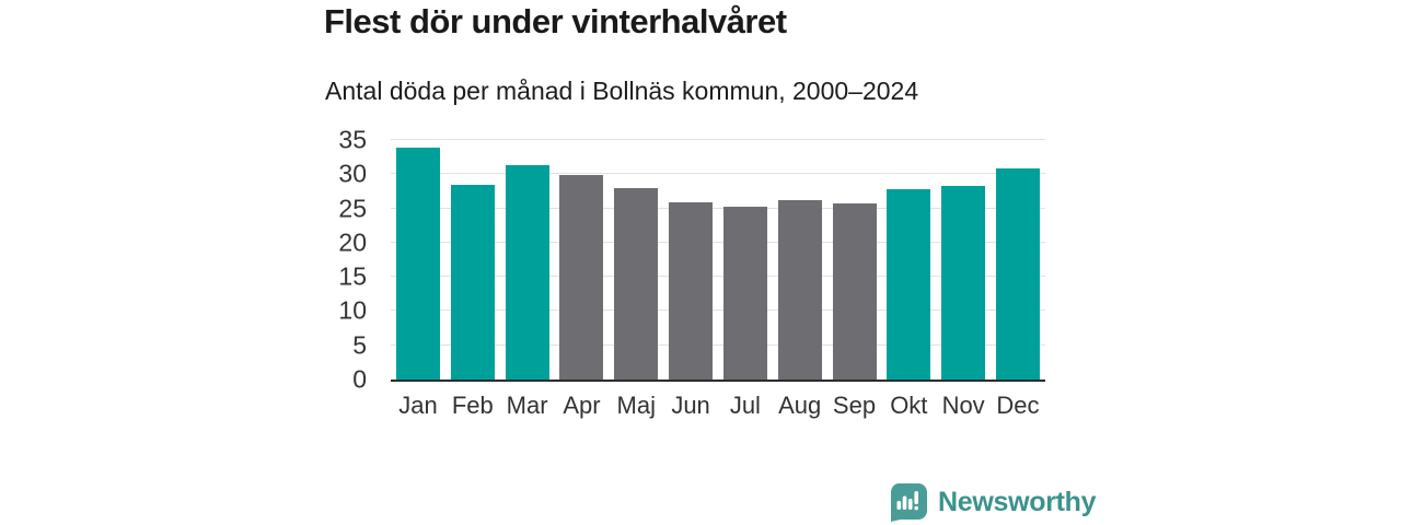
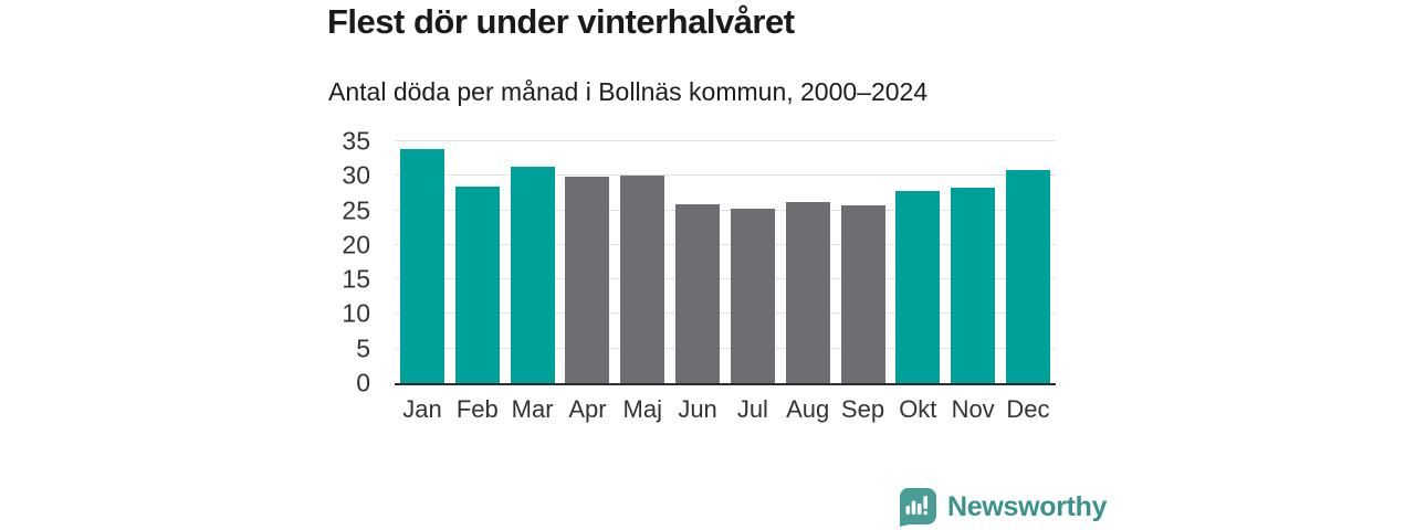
Maj: 28 -> 30
